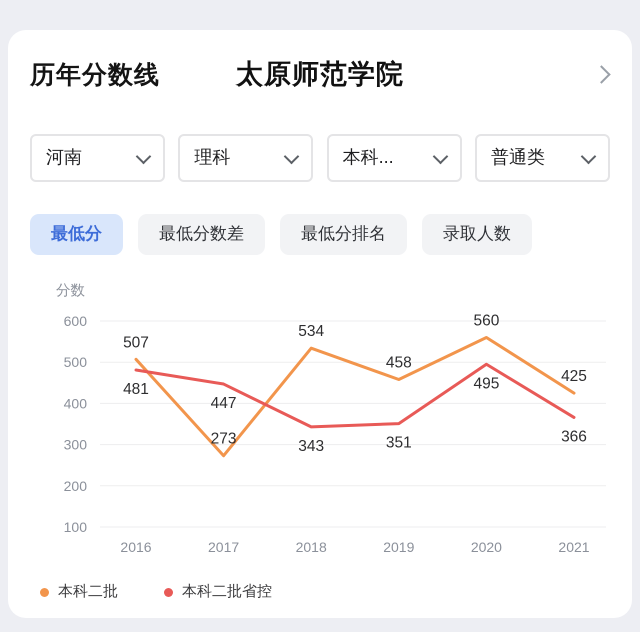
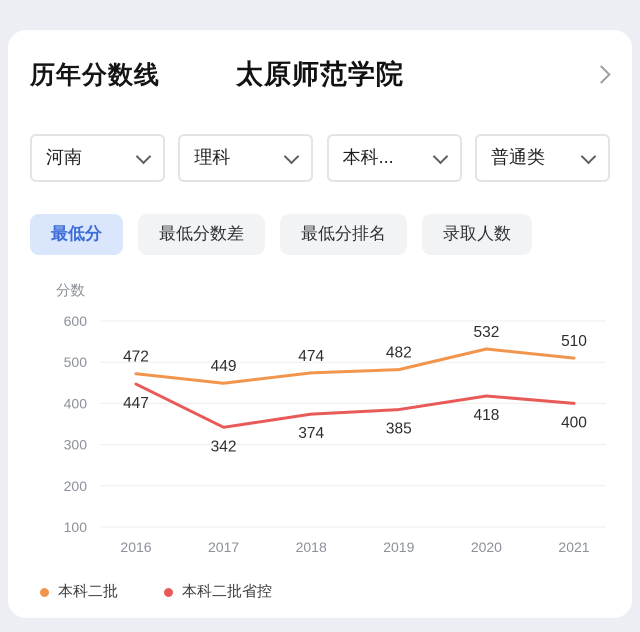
本科二批/2016: 507 -> 472
本科二批省控/2016: 481 -> 447
本科二批/2017: 273 -> 449
本科二批省控/2017: 447 -> 342
本科二批/2018: 534 -> 474
本科二批省控/2018: 343 -> 374
本科二批/2019: 458 -> 482
本科二批省控/2019: 351 -> 385
本科二批/2020: 560 -> 532
本科二批省控/2020: 495 -> 418
本科二批/2021: 425 -> 510
本科二批省控/2021: 366 -> 400
